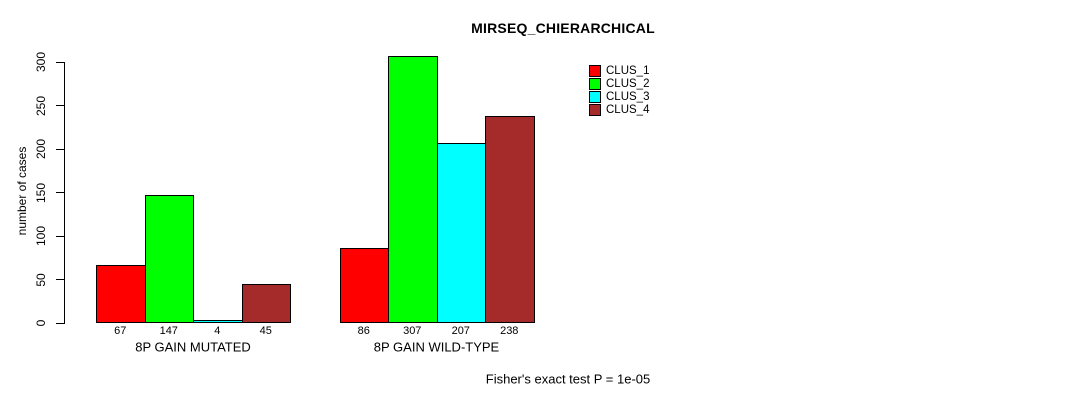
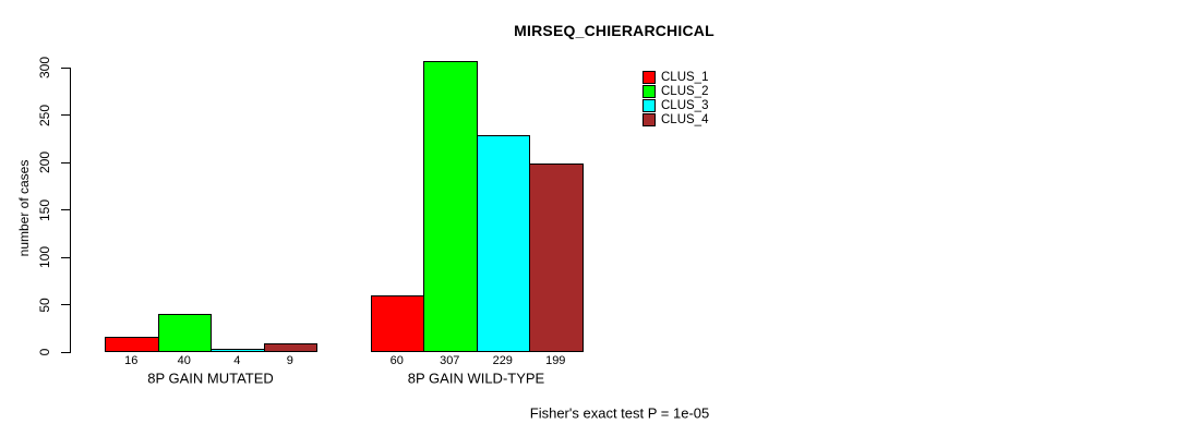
CLUS_1/8P GAIN MUTATED: 67 -> 16
CLUS_2/8P GAIN MUTATED: 147 -> 40
CLUS_4/8P GAIN MUTATED: 45 -> 9
CLUS_1/8P GAIN WILD-TYPE: 86 -> 60
CLUS_3/8P GAIN WILD-TYPE: 207 -> 229
CLUS_4/8P GAIN WILD-TYPE: 238 -> 199
